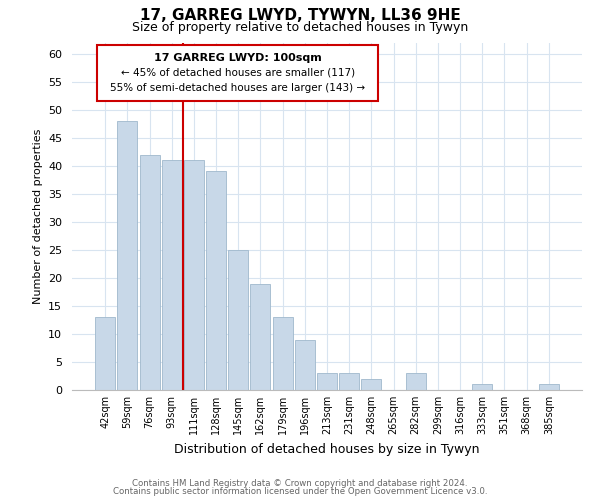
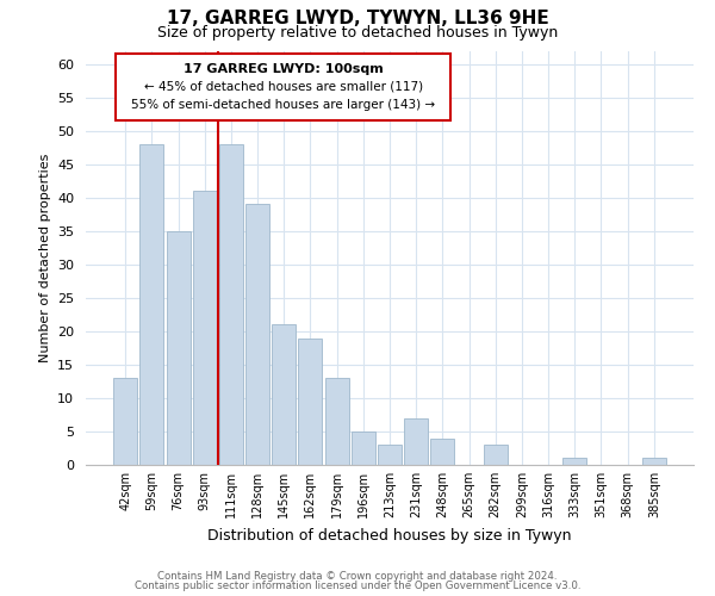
76sqm: 42 -> 35
111sqm: 41 -> 48
145sqm: 25 -> 21
196sqm: 9 -> 5
231sqm: 3 -> 7
248sqm: 2 -> 4
